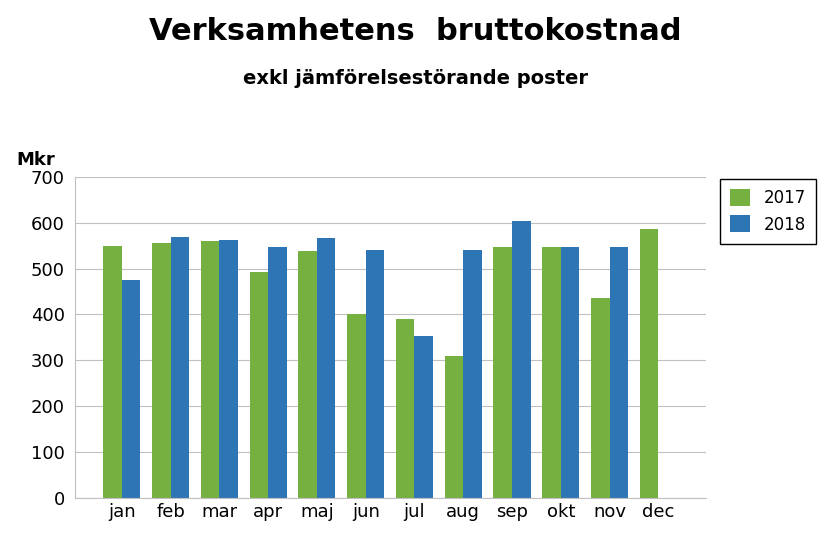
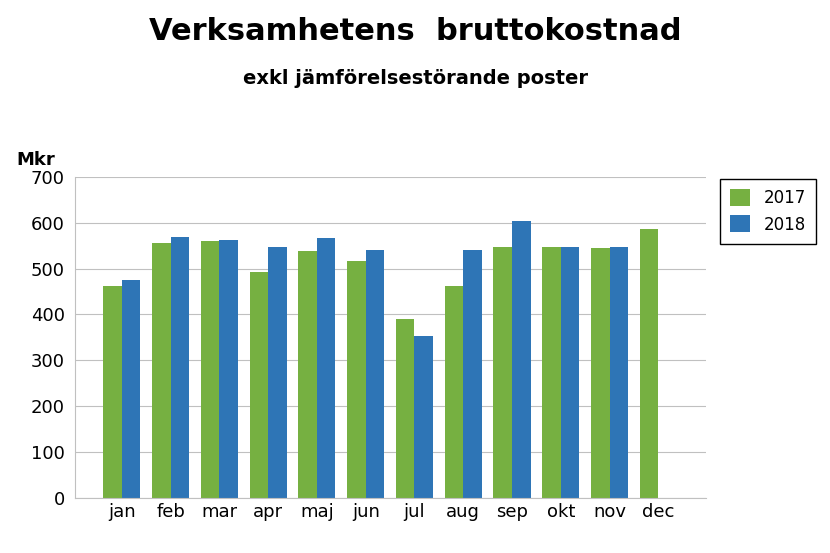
2017/jan: 550 -> 463
2017/jun: 400 -> 516
2017/aug: 310 -> 462
2017/nov: 435 -> 545
